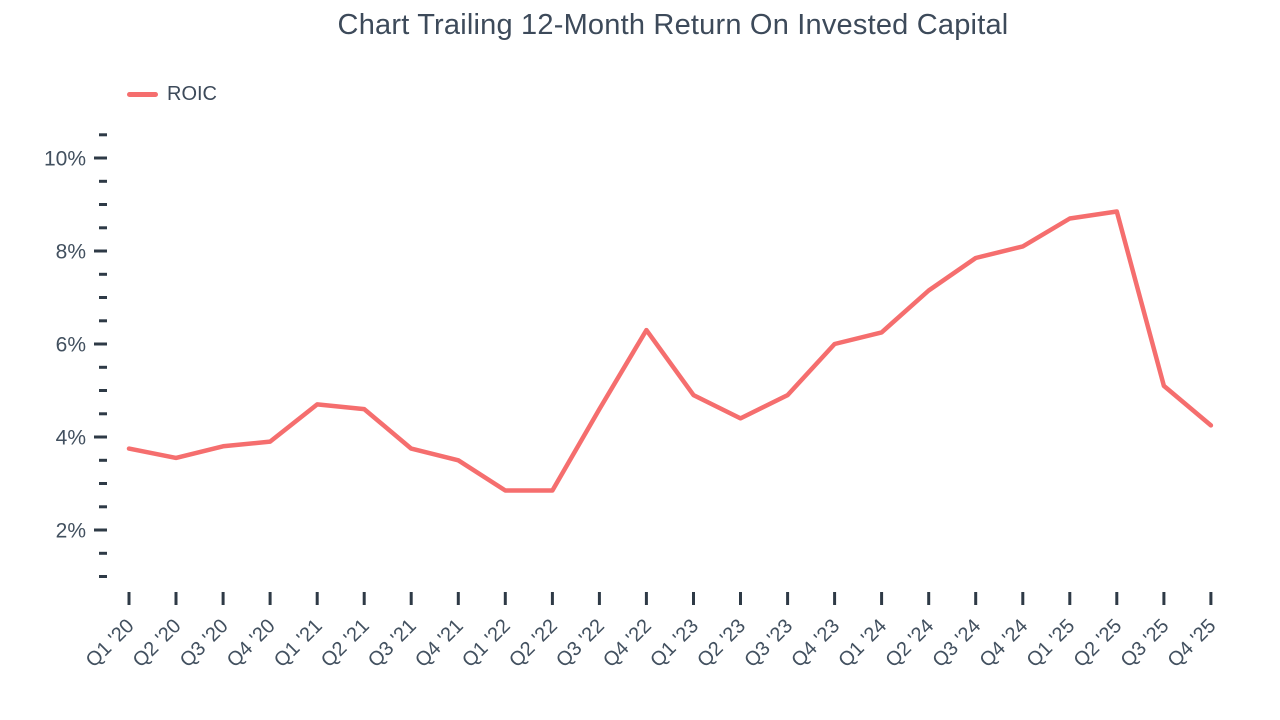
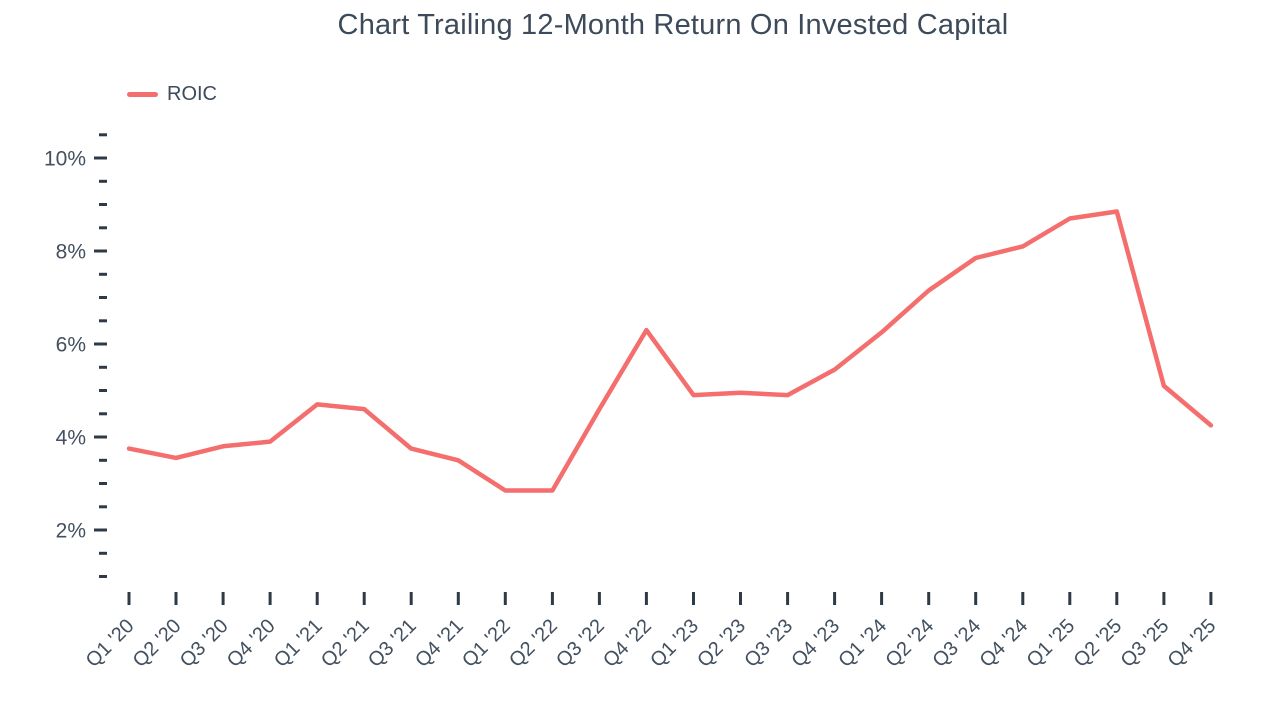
Q2 '23: 4.4% -> 5.0%
Q4 '23: 6.0% -> 5.5%
